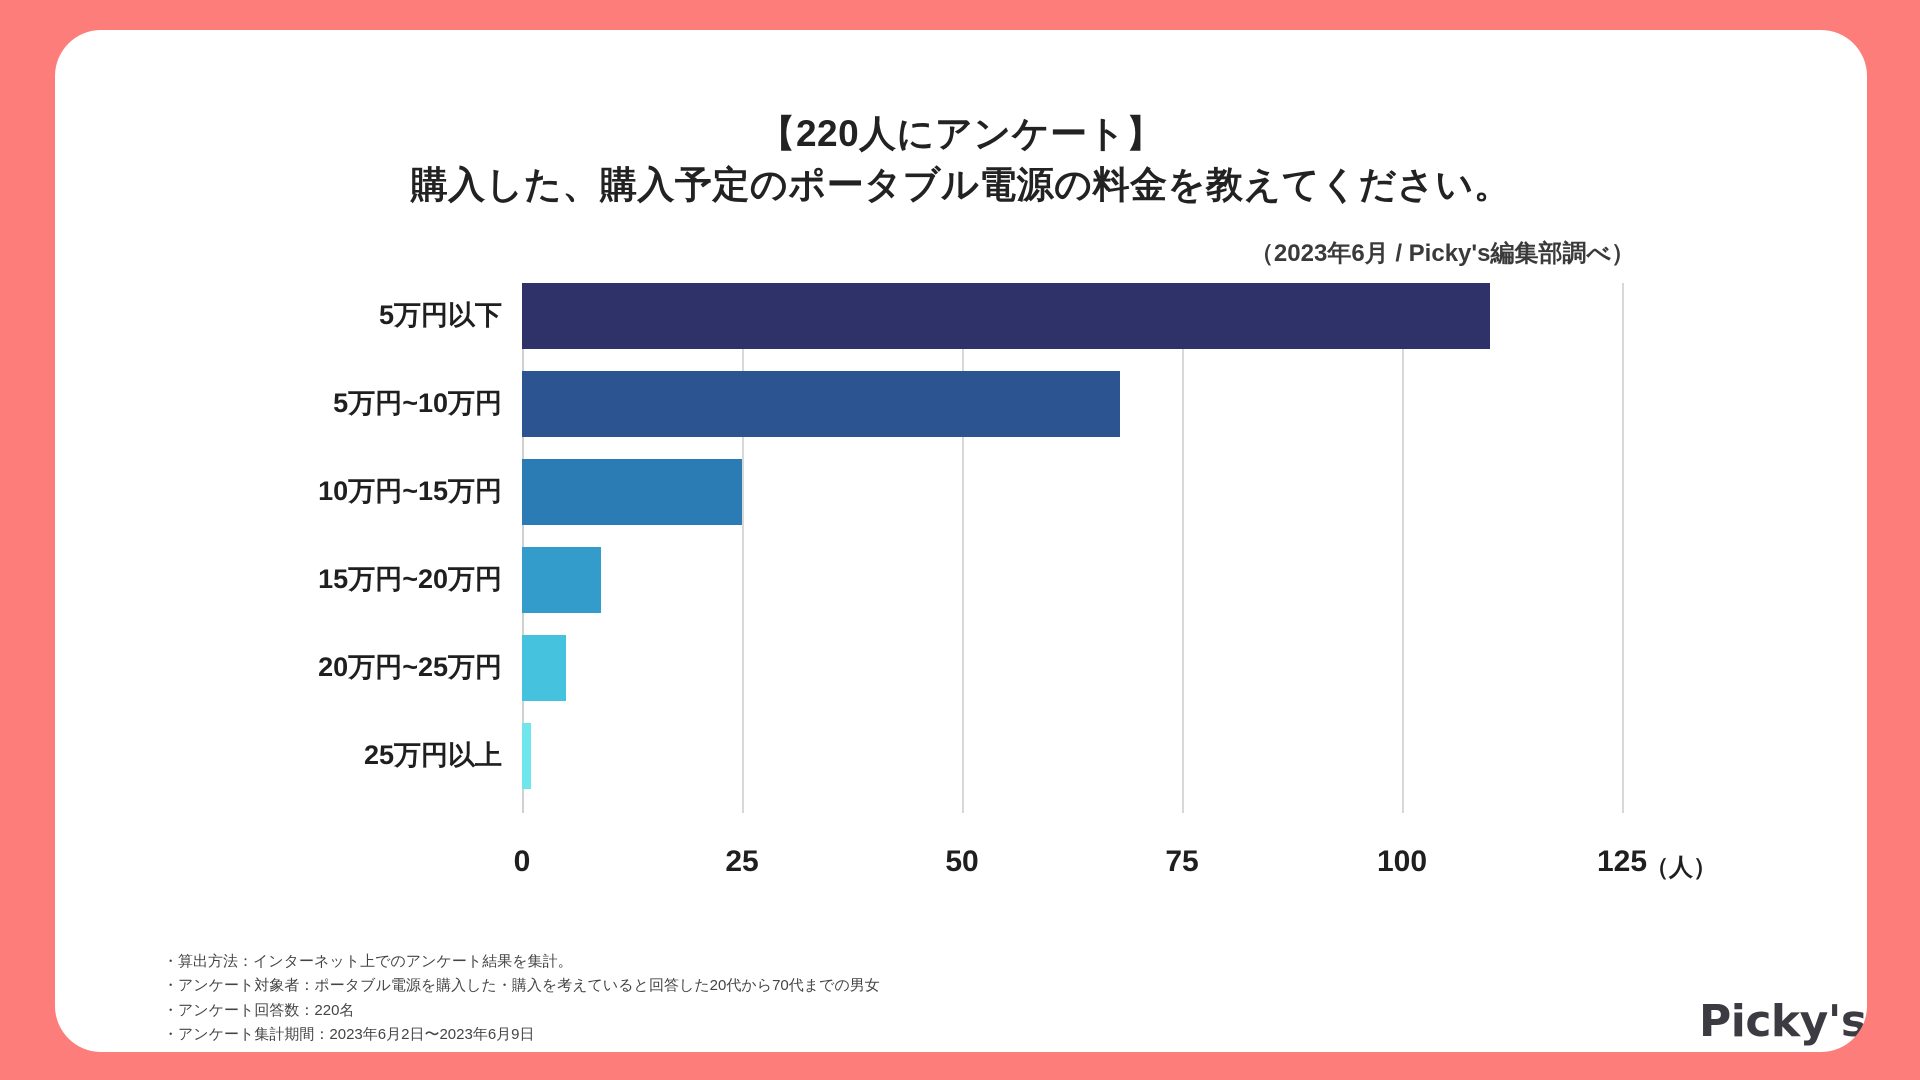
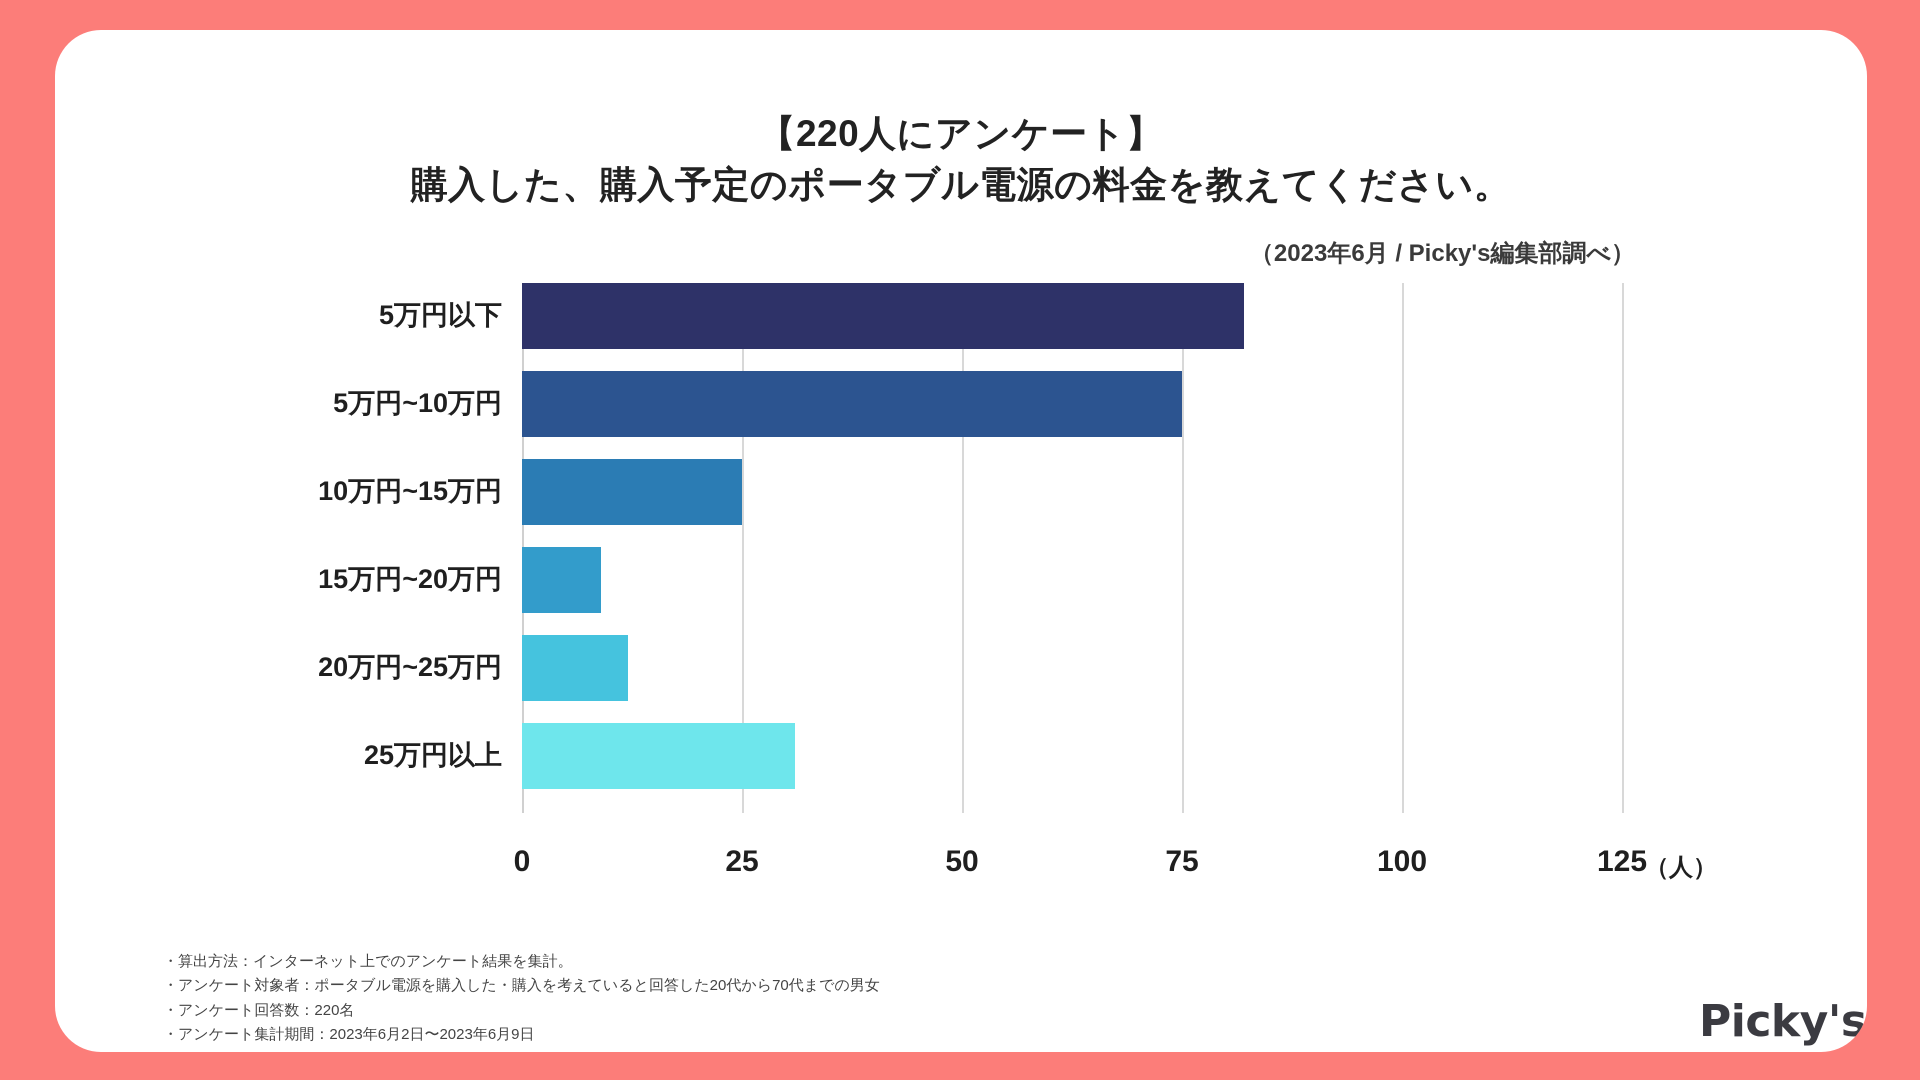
5万円以下: 110 -> 82
5万円~10万円: 68 -> 75
20万円~25万円: 5 -> 12
25万円以上: 1 -> 31
